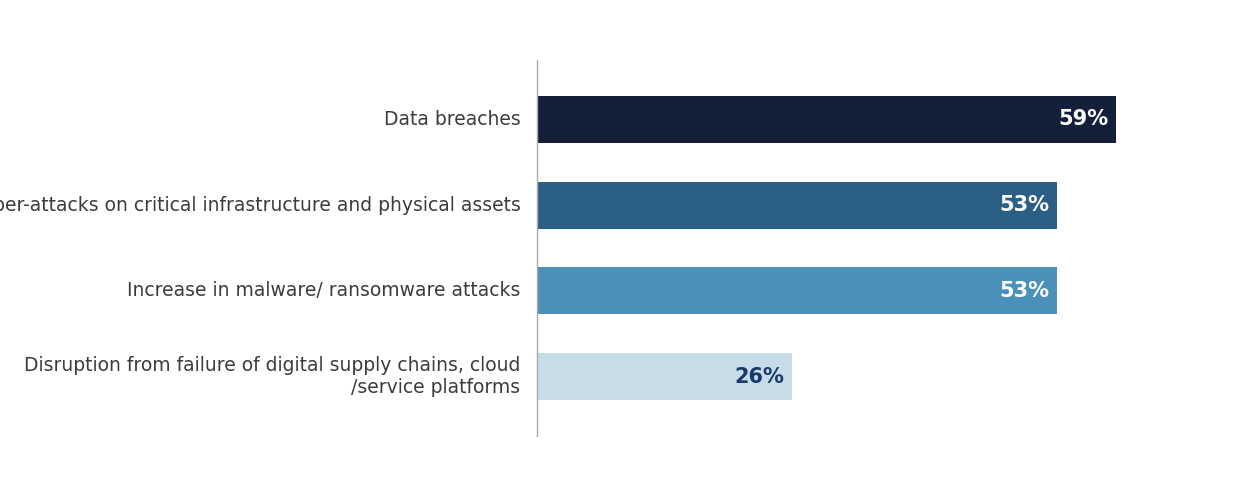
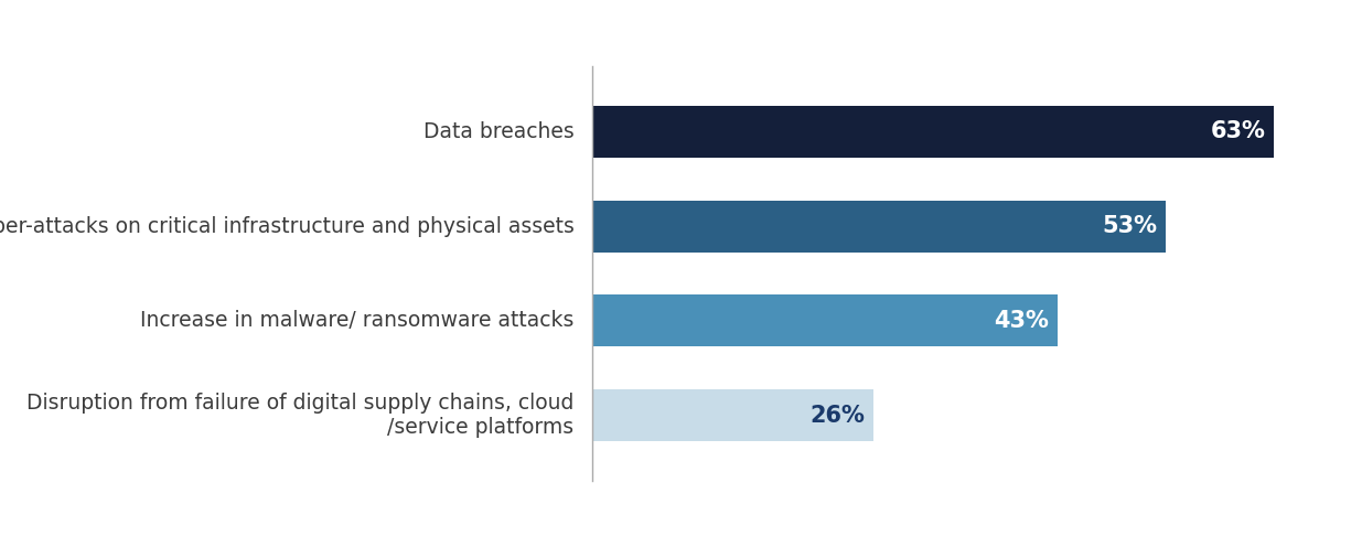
Data breaches: 59% -> 63%
Increase in malware/ ransomware attacks: 53% -> 43%
